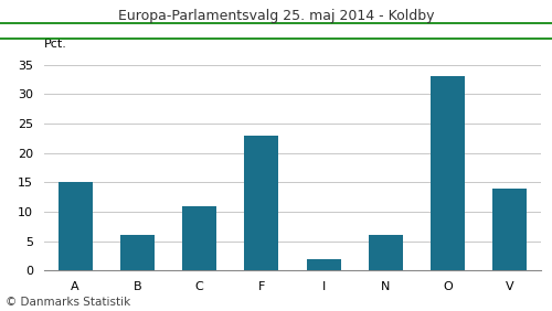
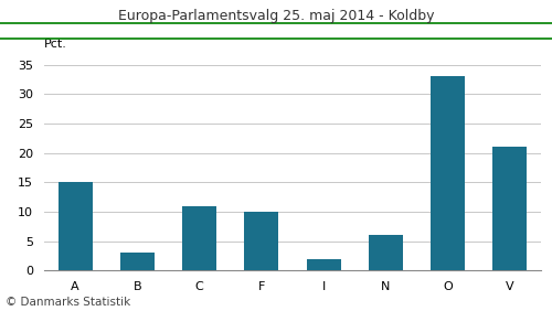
B: 6 -> 3
F: 23 -> 10
V: 14 -> 21
